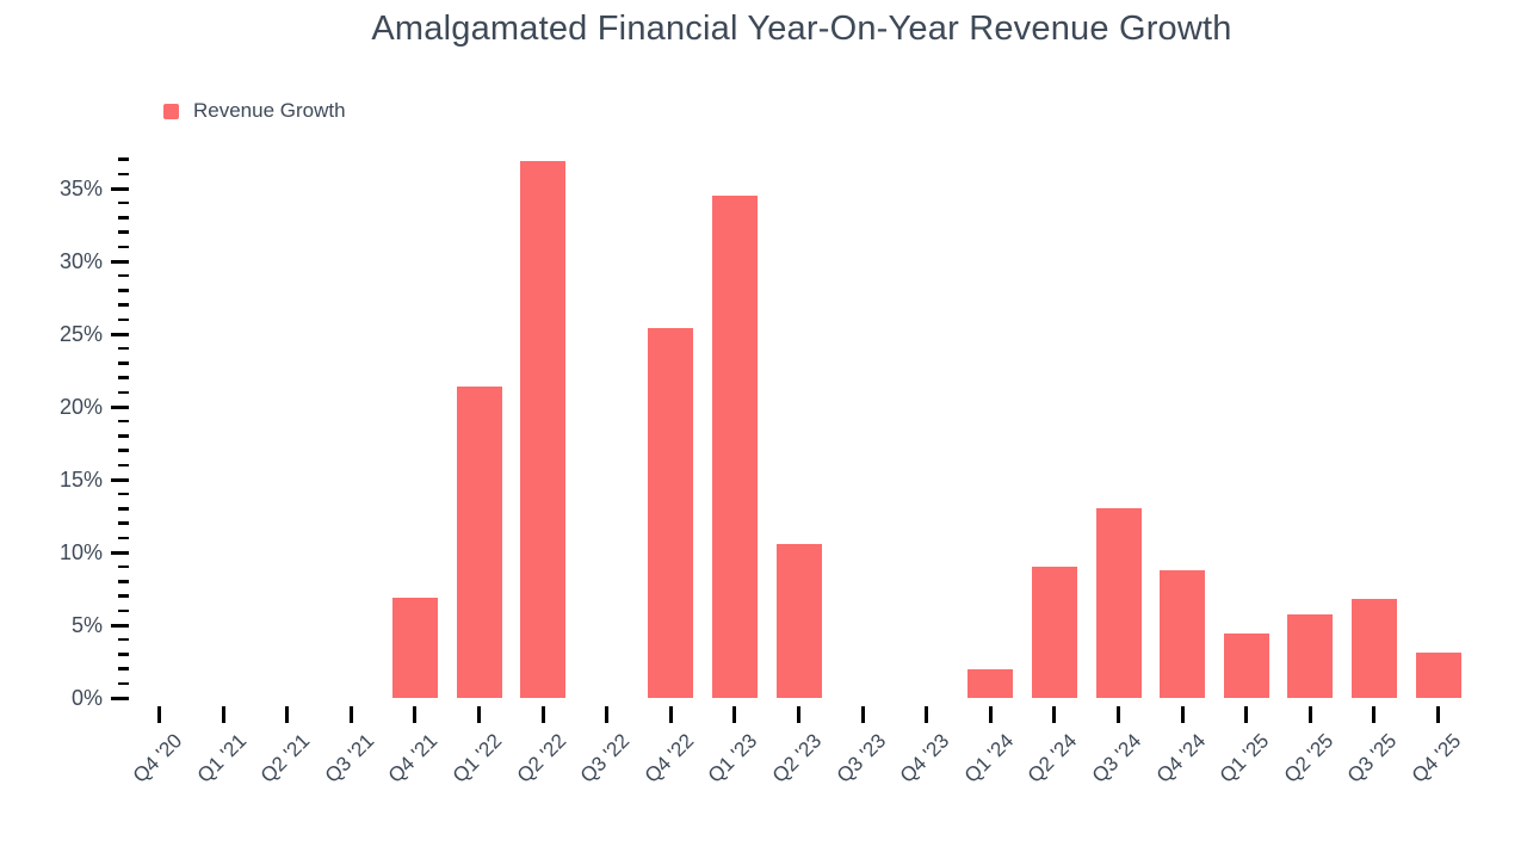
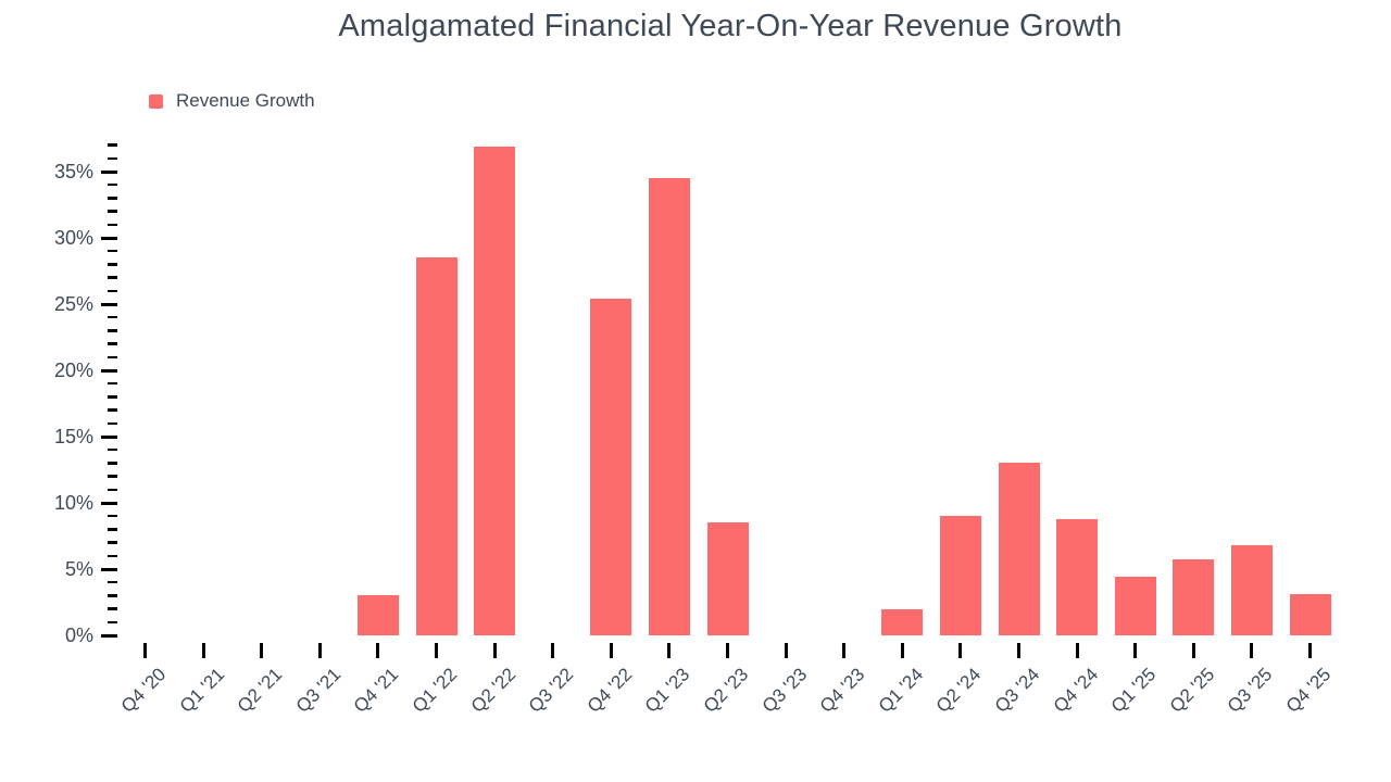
Q4 '21: 6.9% -> 3.0%
Q1 '22: 21.4% -> 28.5%
Q2 '23: 10.6% -> 8.5%
